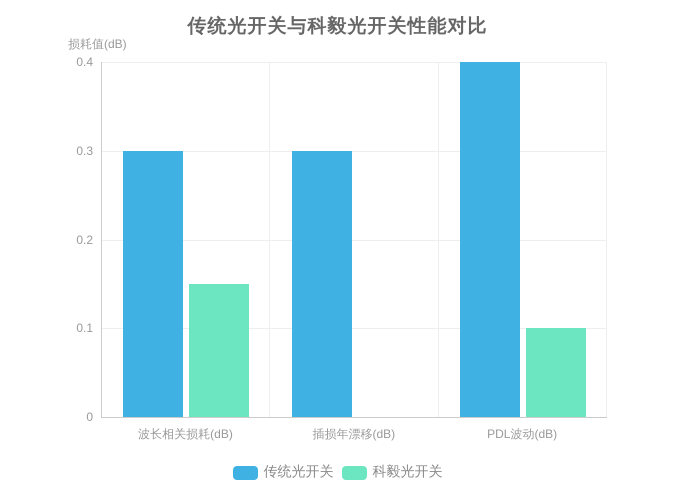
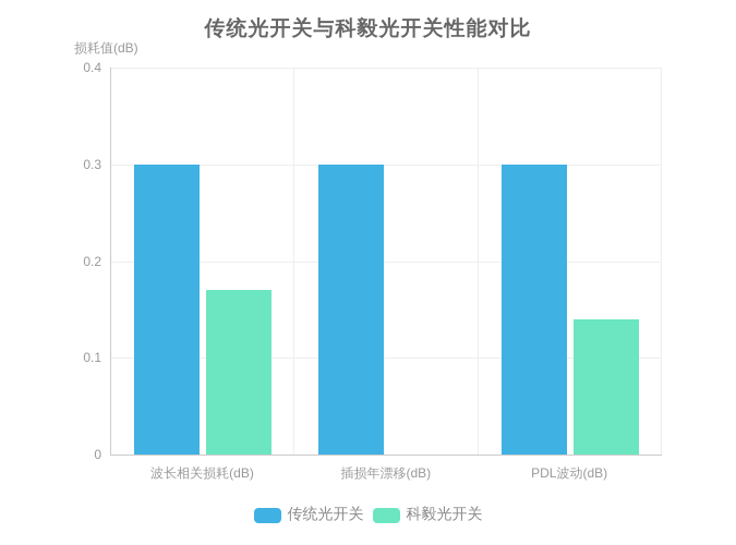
科毅光开关/波长相关损耗(dB): 0.15 -> 0.17
传统光开关/PDL波动(dB): 0.4 -> 0.3
科毅光开关/PDL波动(dB): 0.10 -> 0.14
